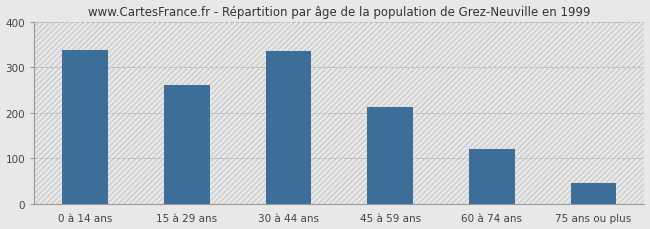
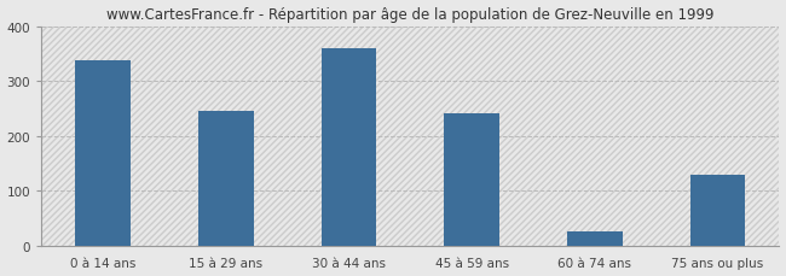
15 à 29 ans: 261 -> 245
30 à 44 ans: 335 -> 360
45 à 59 ans: 213 -> 240
60 à 74 ans: 120 -> 25
75 ans ou plus: 46 -> 130
